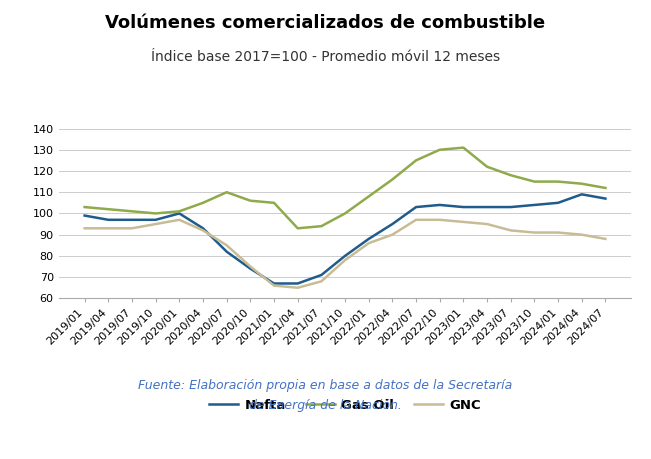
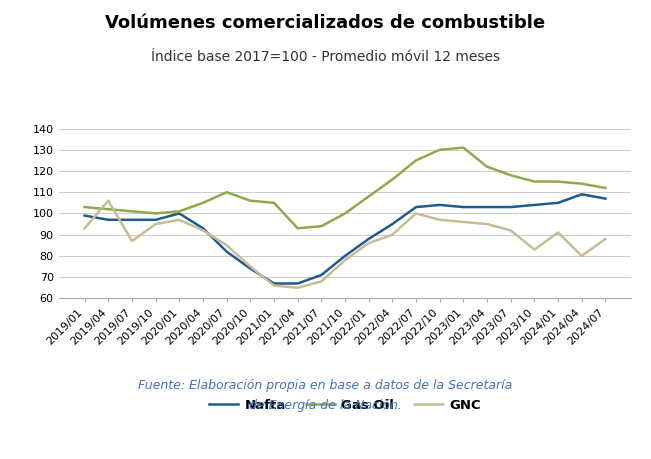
GNC/2019/04: 93 -> 106
GNC/2019/07: 93 -> 87
GNC/2022/07: 97 -> 100
GNC/2023/10: 91 -> 83
GNC/2024/04: 90 -> 80
